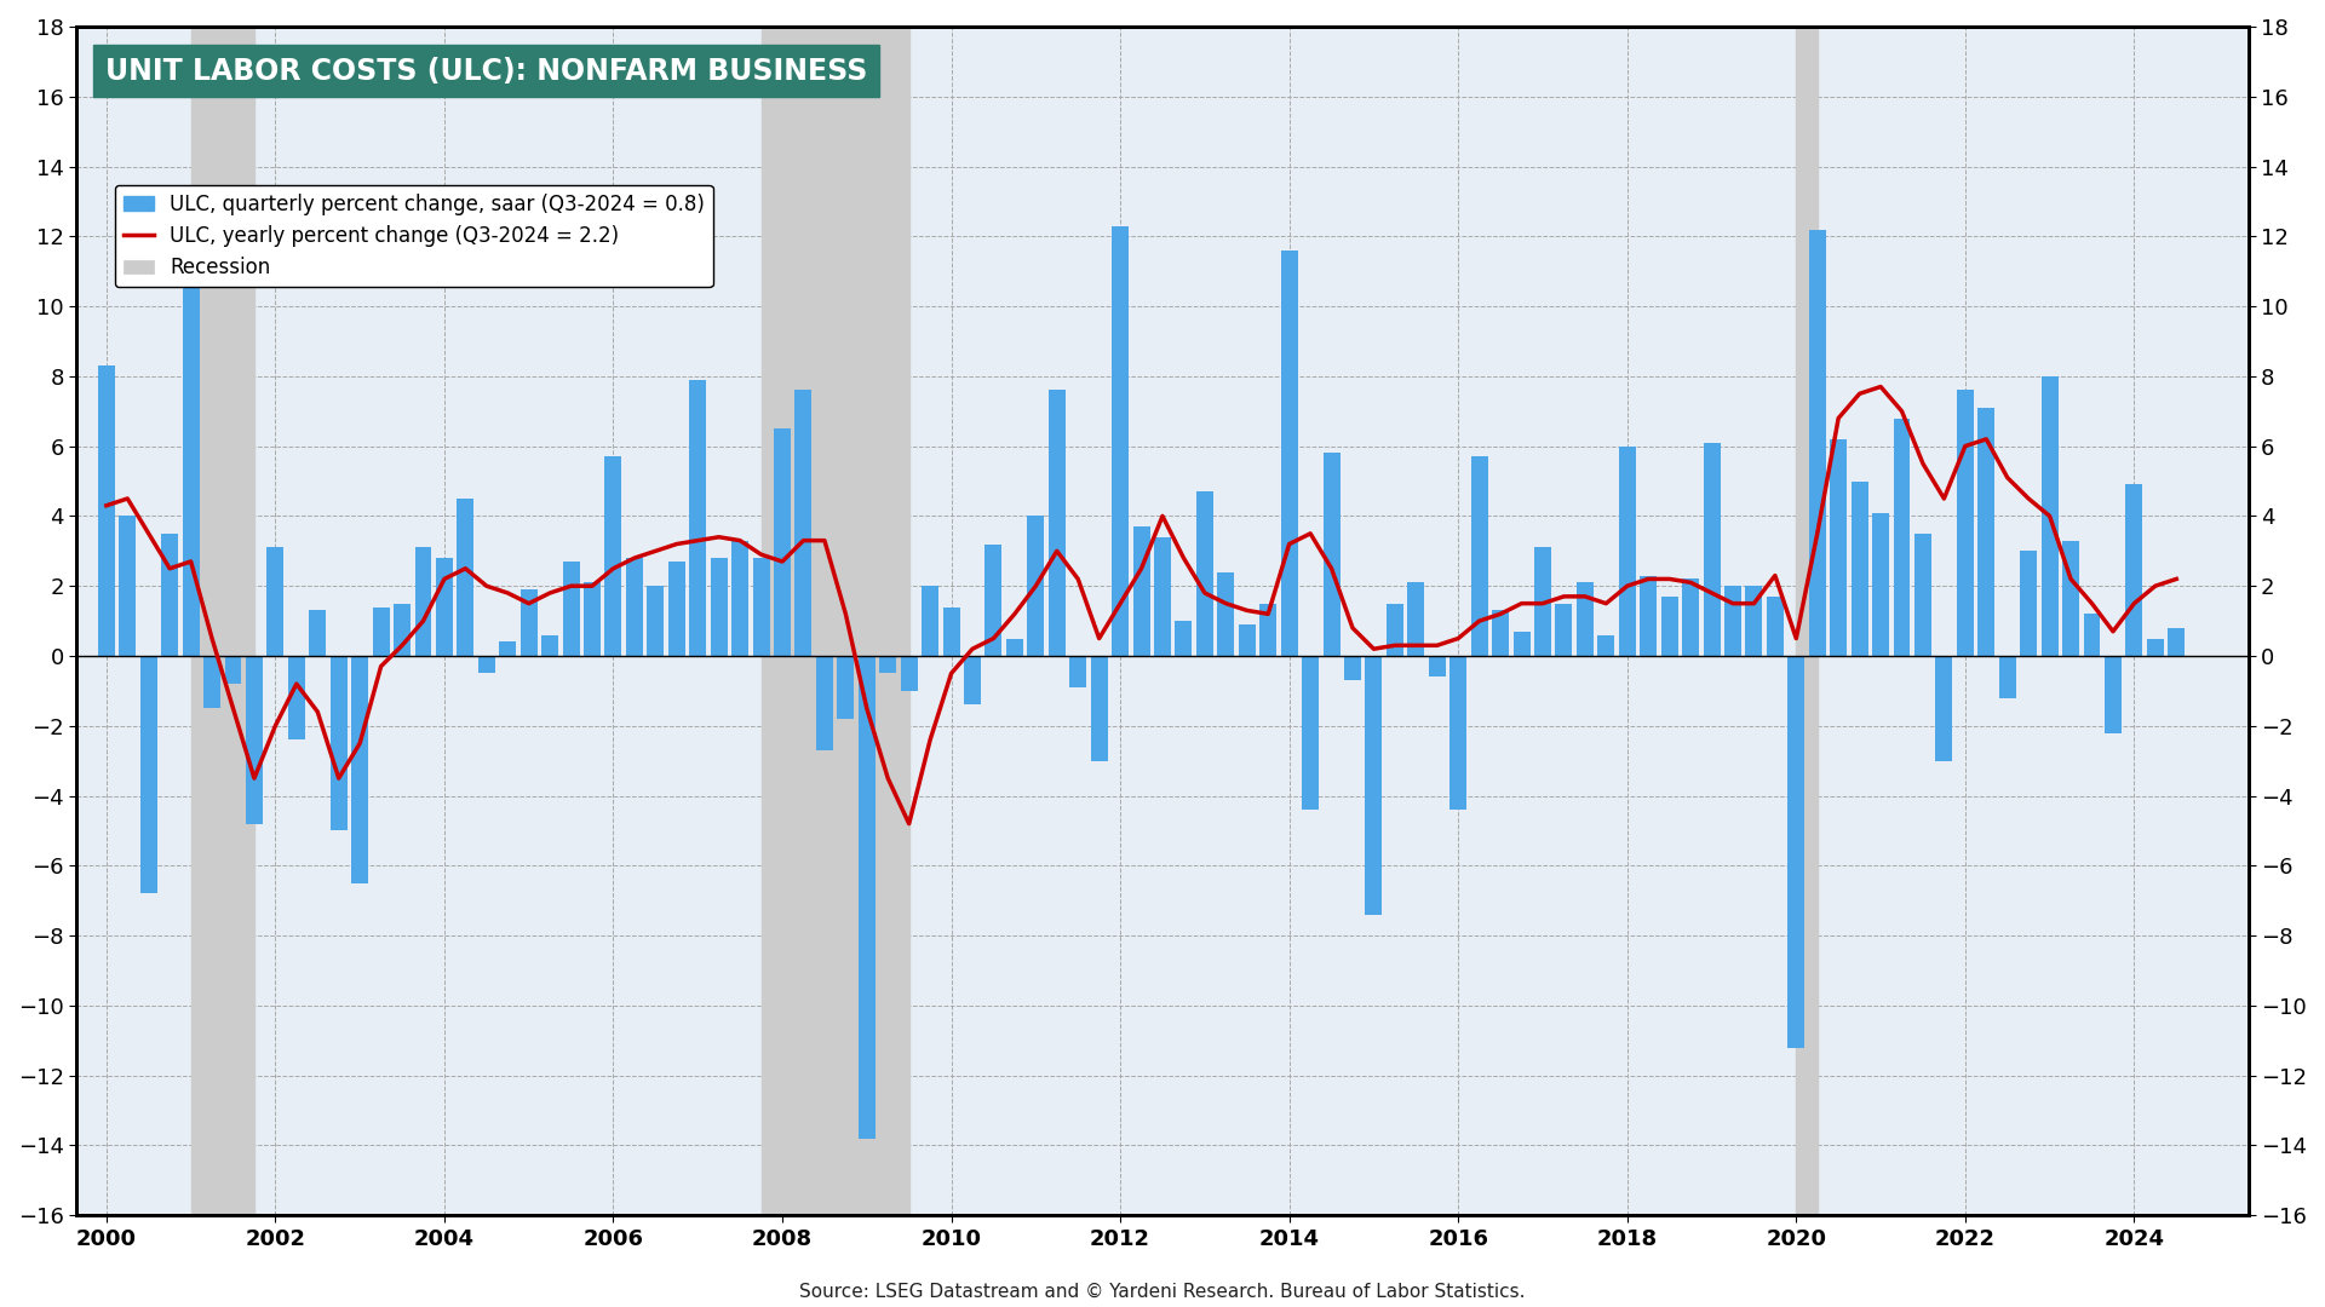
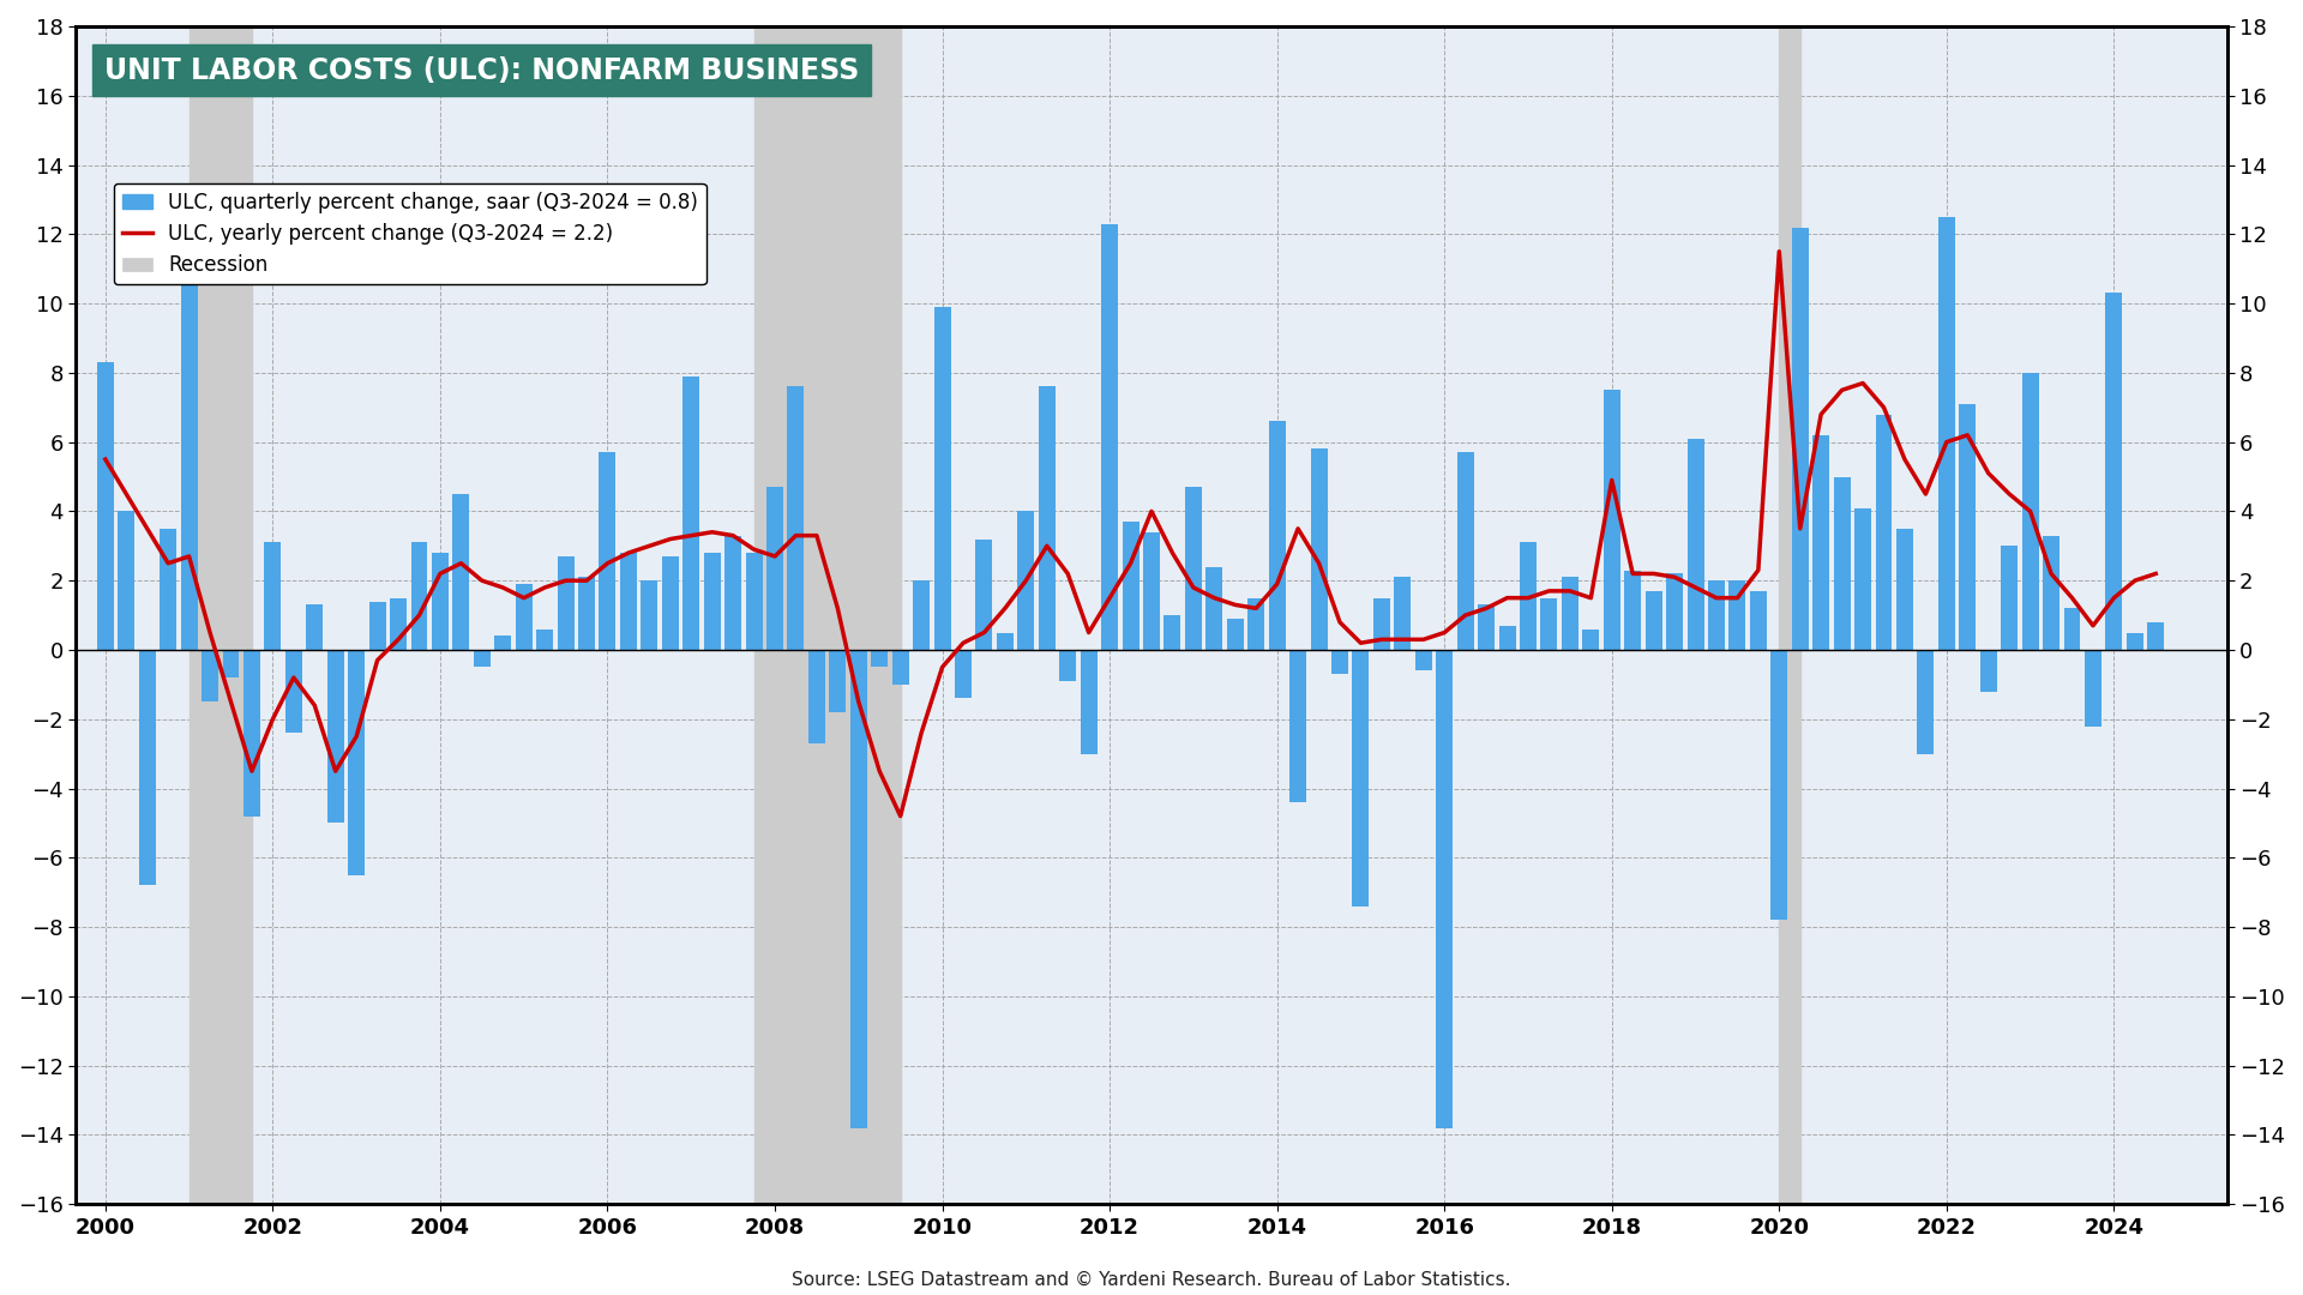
ULC, yearly percent change (Q3-2024 = 2.2)/2000: 4.3 -> 5.5
ULC, quarterly percent change, saar (Q3-2024 = 0.8)/2008: 6.5 -> 4.7
ULC, quarterly percent change, saar (Q3-2024 = 0.8)/2010: 1.4 -> 9.9
ULC, quarterly percent change, saar (Q3-2024 = 0.8)/2014: 11.6 -> 6.6
ULC, yearly percent change (Q3-2024 = 2.2)/2014: 3.2 -> 1.9
ULC, quarterly percent change, saar (Q3-2024 = 0.8)/2016: -4.4 -> -13.8
ULC, quarterly percent change, saar (Q3-2024 = 0.8)/2018: 6.0 -> 7.5
ULC, yearly percent change (Q3-2024 = 2.2)/2018: 2.0 -> 4.9
ULC, quarterly percent change, saar (Q3-2024 = 0.8)/2020: -11.2 -> -7.8
ULC, yearly percent change (Q3-2024 = 2.2)/2020: 0.5 -> 11.5
ULC, quarterly percent change, saar (Q3-2024 = 0.8)/2022: 7.6 -> 12.5
ULC, quarterly percent change, saar (Q3-2024 = 0.8)/2024: 4.9 -> 10.3
